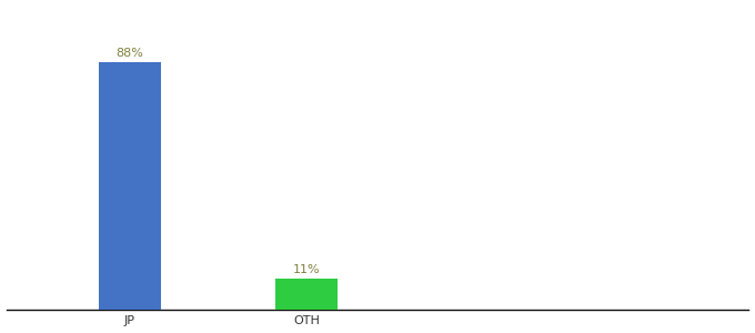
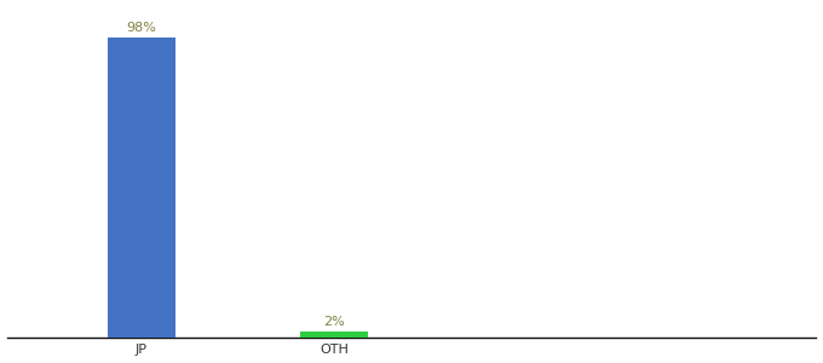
JP: 88% -> 98%
OTH: 11% -> 2%
